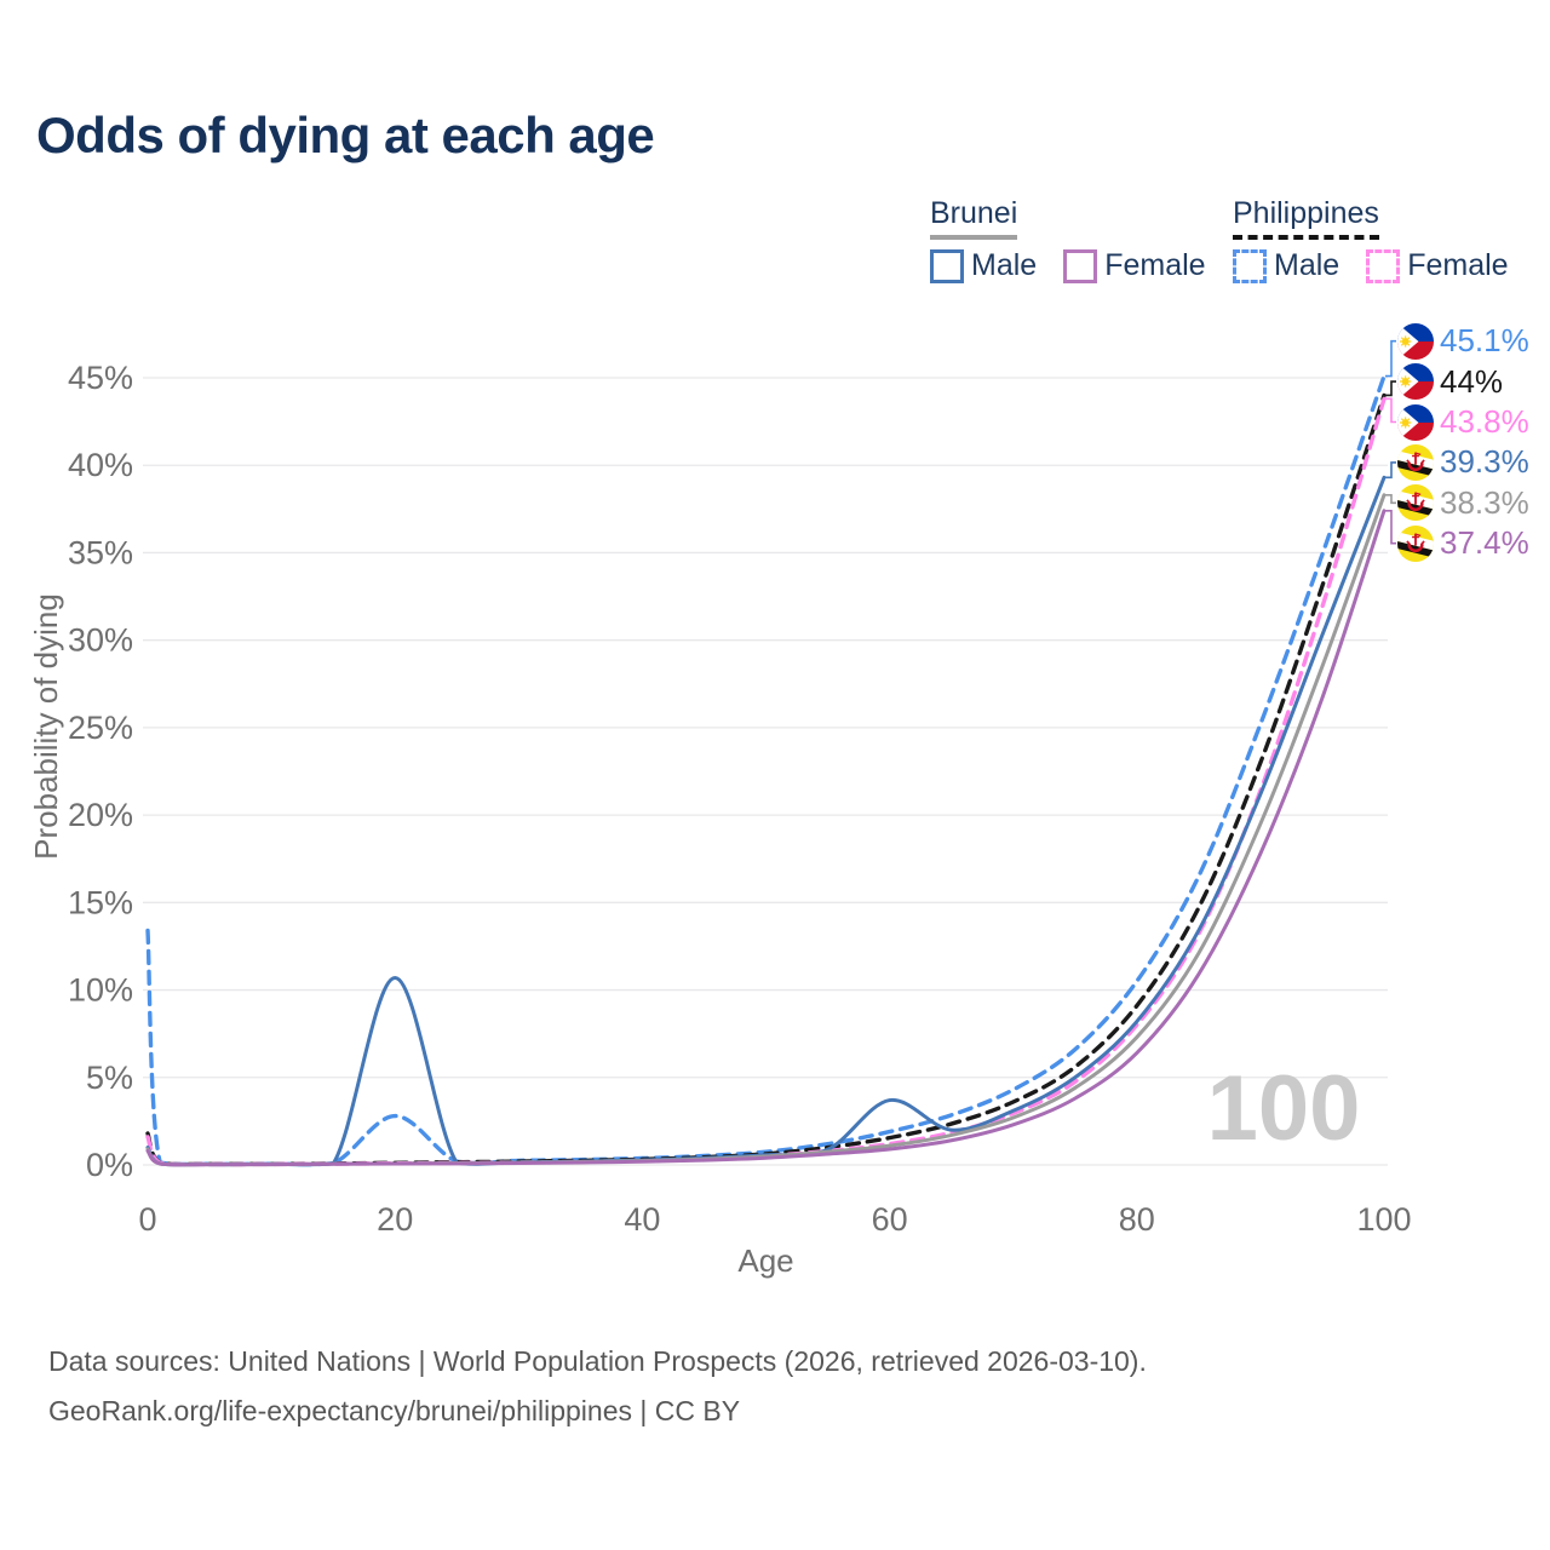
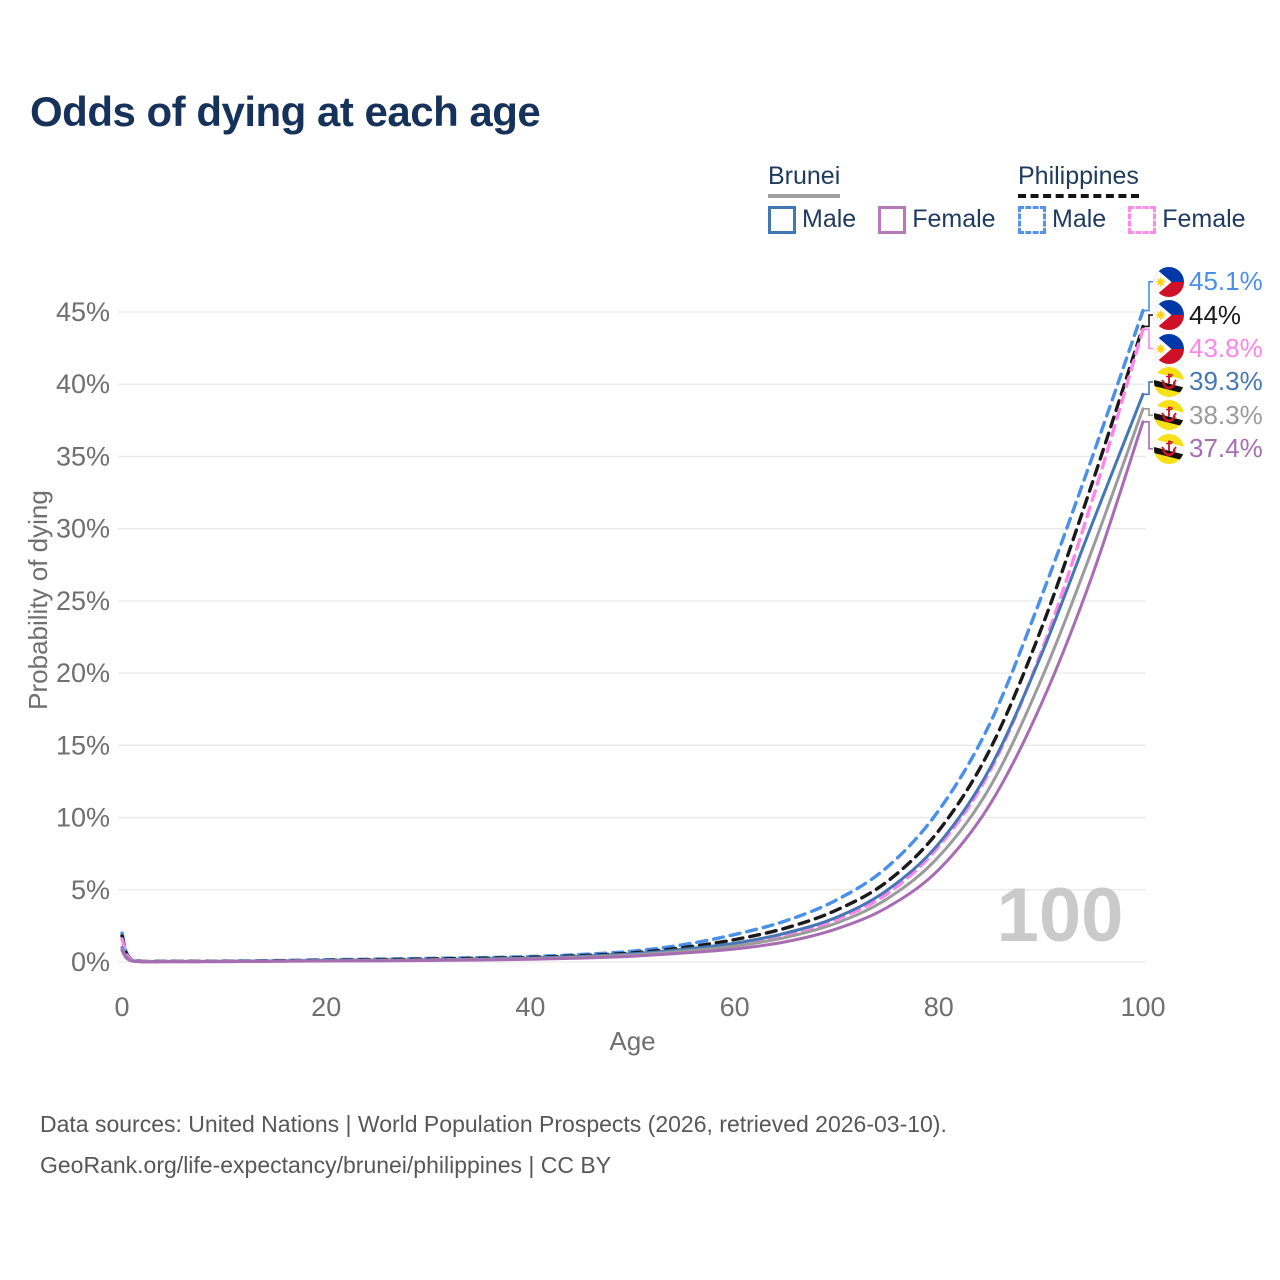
Philippines Male/0: 13.4% -> 2.0%
Philippines Male/20: 2.8% -> 0.1%
Brunei Male/20: 10.7% -> 0.1%
Brunei Male/60: 3.7% -> 1.3%
